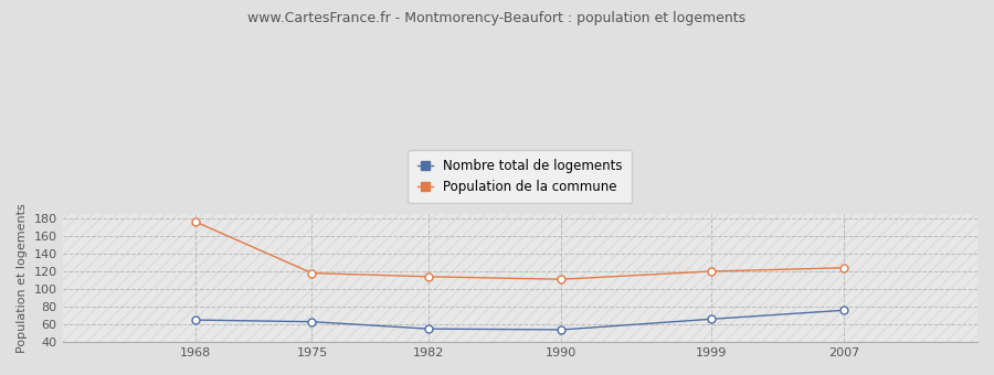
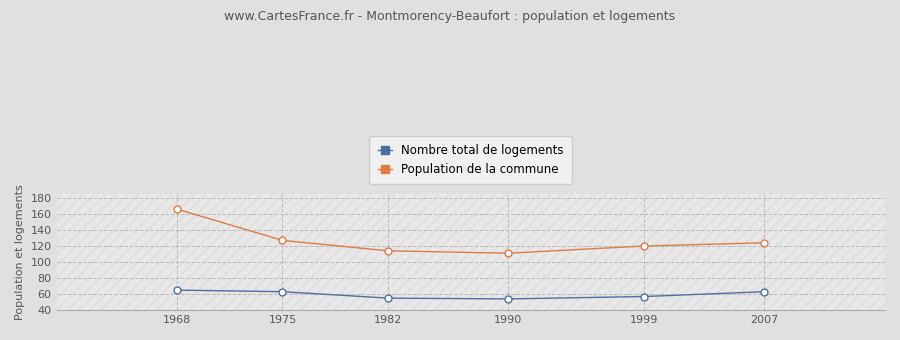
Population de la commune/1968: 176 -> 166
Population de la commune/1975: 118 -> 127
Nombre total de logements/1999: 66 -> 57
Nombre total de logements/2007: 76 -> 63
